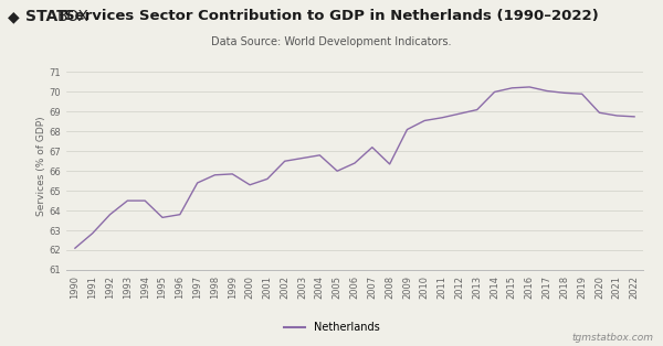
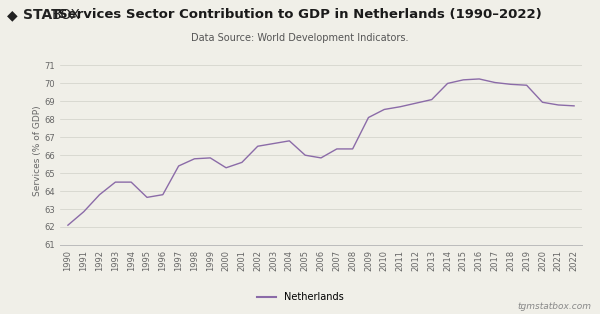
2006: 66.4 -> 65.8
2007: 67.2 -> 66.3
